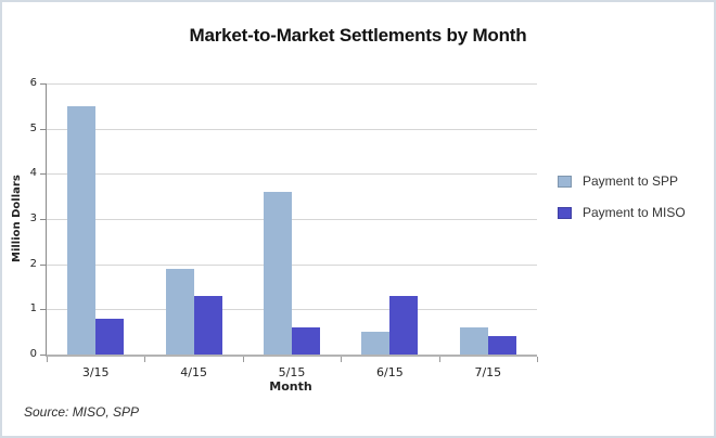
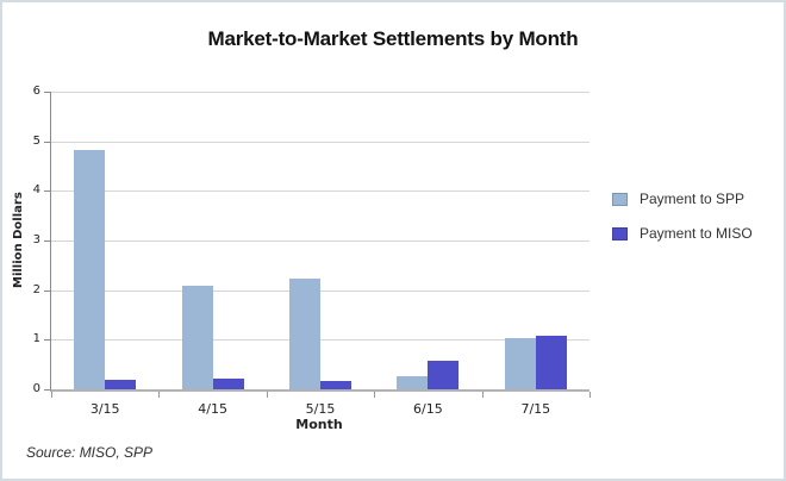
Payment to SPP/3/15: 5.5 -> 4.8
Payment to MISO/3/15: 0.8 -> 0.2
Payment to SPP/4/15: 1.9 -> 2.1
Payment to MISO/4/15: 1.3 -> 0.2
Payment to SPP/5/15: 3.6 -> 2.2
Payment to MISO/5/15: 0.6 -> 0.2
Payment to SPP/6/15: 0.5 -> 0.3
Payment to MISO/6/15: 1.3 -> 0.6
Payment to SPP/7/15: 0.6 -> 1.0
Payment to MISO/7/15: 0.4 -> 1.1
